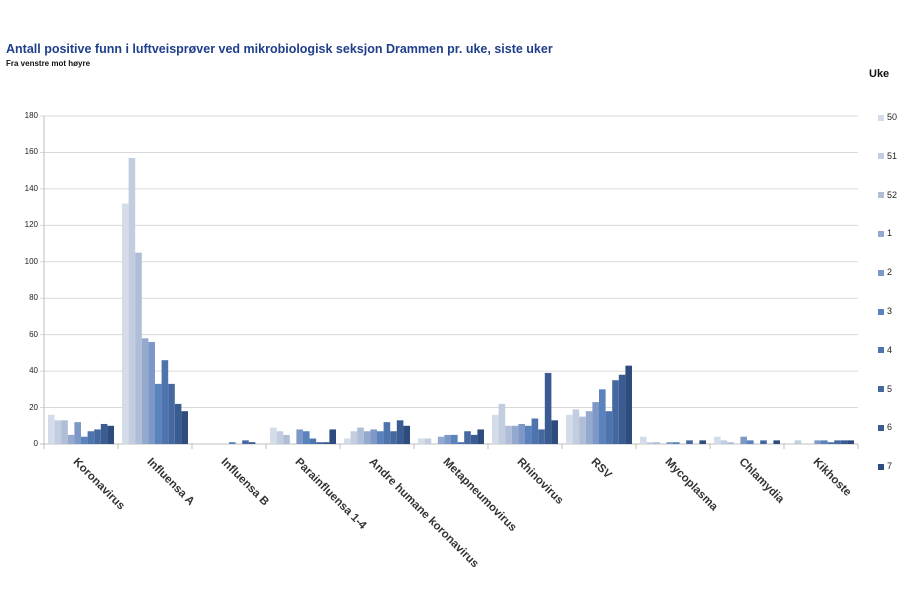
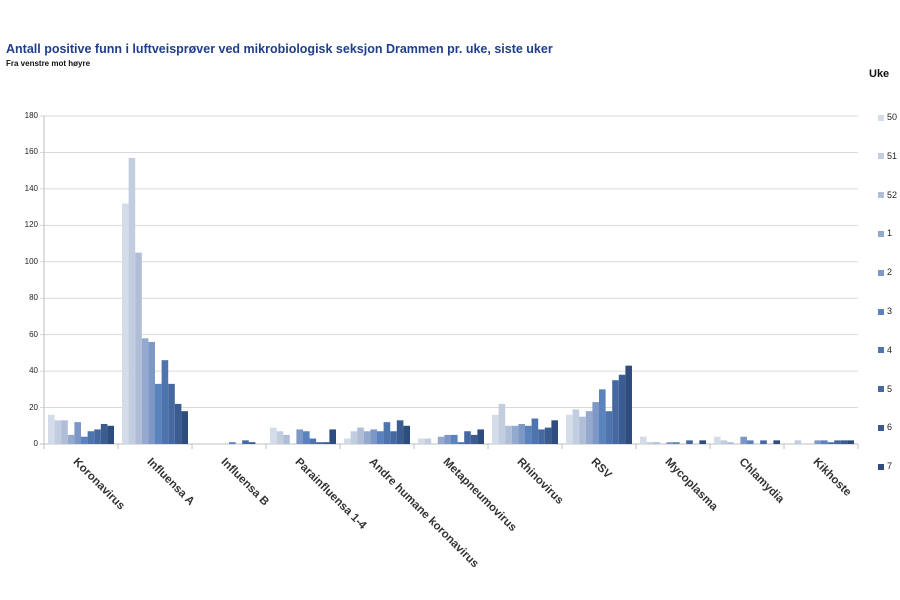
6/Rhinovirus: 39 -> 9
